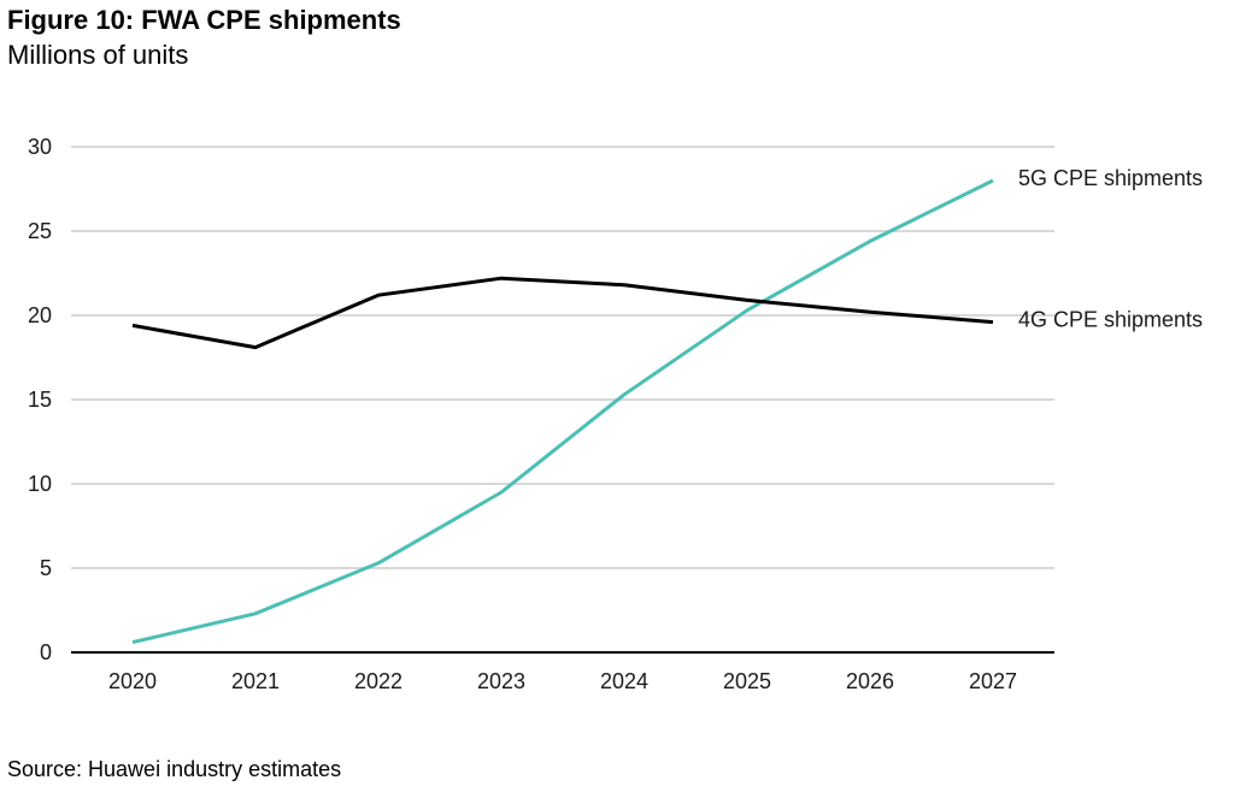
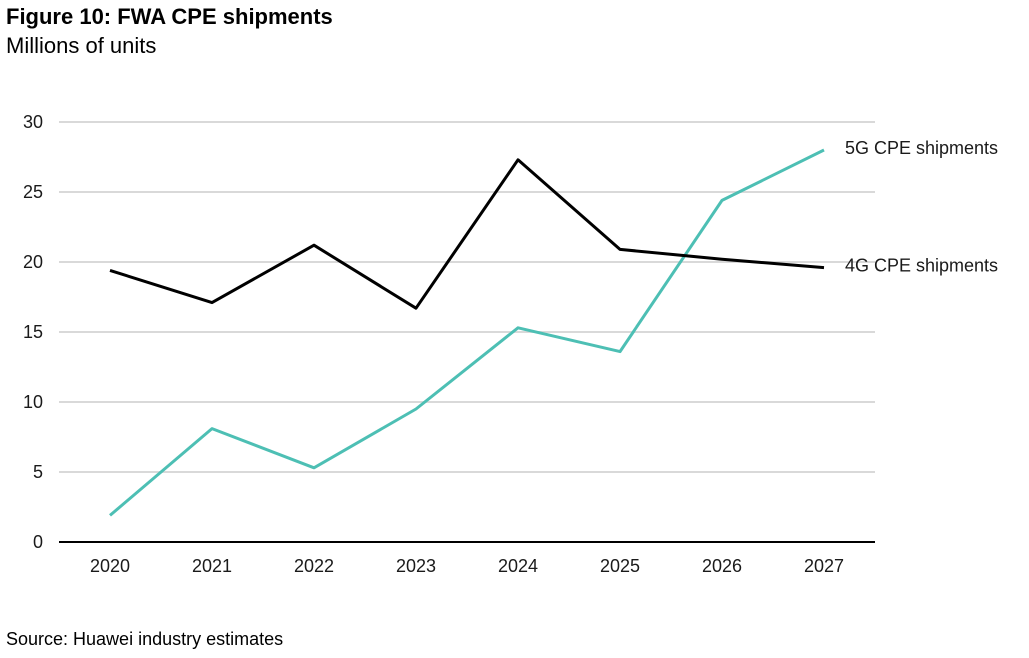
5G CPE shipments/2020: 0.6 -> 1.9
5G CPE shipments/2021: 2.3 -> 8.1
4G CPE shipments/2021: 18.1 -> 17.1
4G CPE shipments/2023: 22.2 -> 16.7
4G CPE shipments/2024: 21.8 -> 27.3
5G CPE shipments/2025: 20.3 -> 13.6
